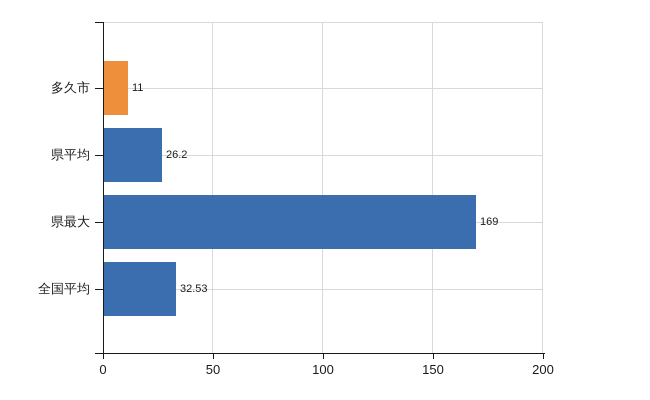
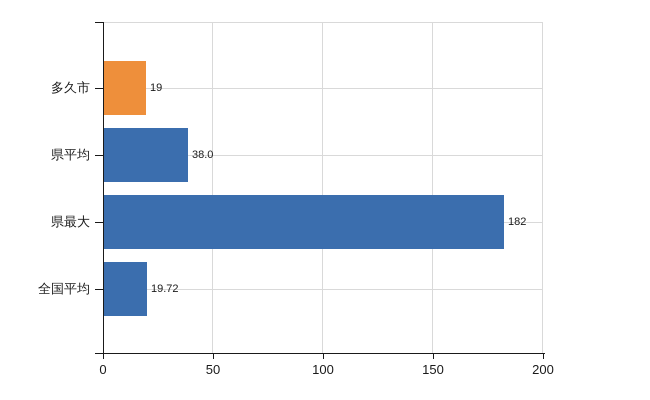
多久市: 11 -> 19
県平均: 26.2 -> 38.0
県最大: 169 -> 182
全国平均: 32.53 -> 19.72
